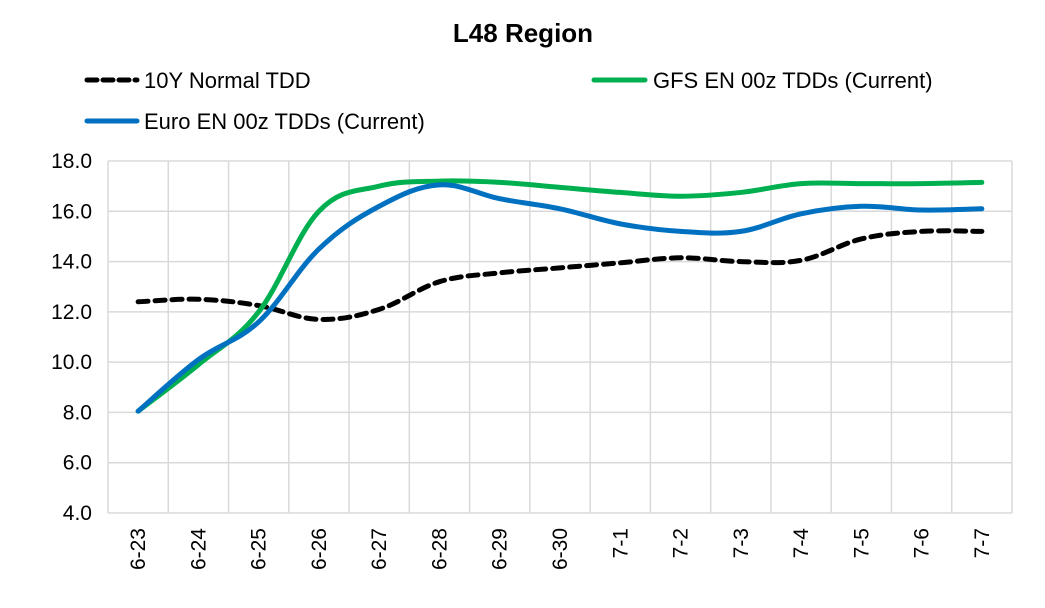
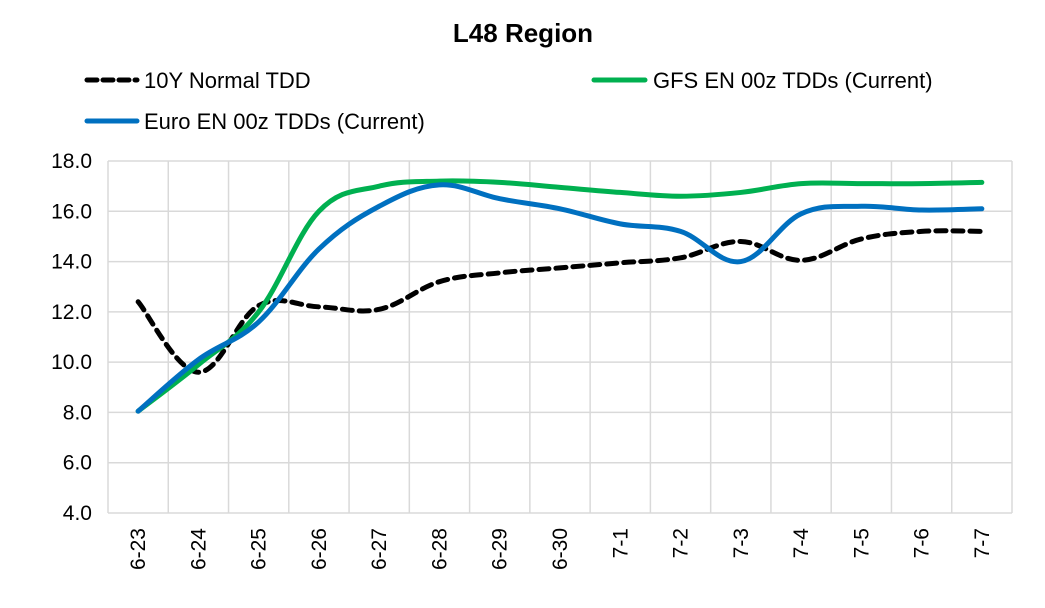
10Y Normal TDD/6-24: 12.5 -> 9.6
10Y Normal TDD/6-26: 11.7 -> 12.2
10Y Normal TDD/7-3: 14.0 -> 14.8
Euro EN 00z TDDs (Current)/7-3: 15.2 -> 14.0
